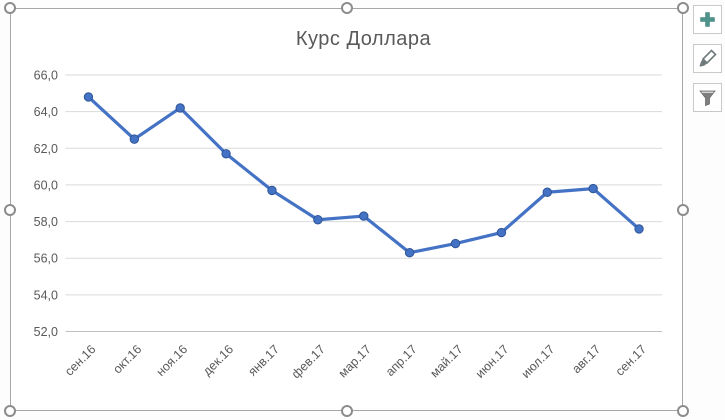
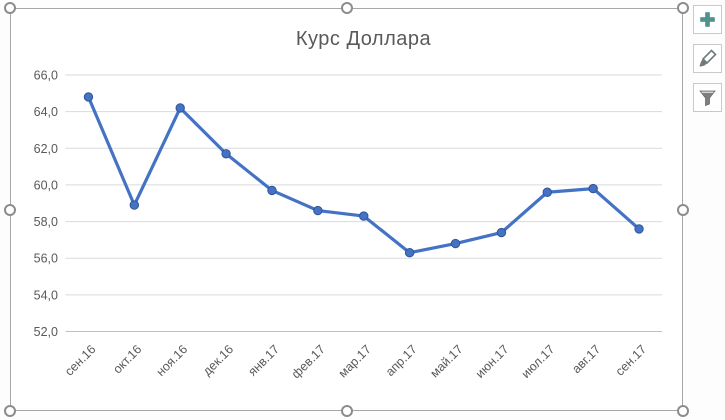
окт.16: 62,5 -> 58,9
фев.17: 58,1 -> 58,6
